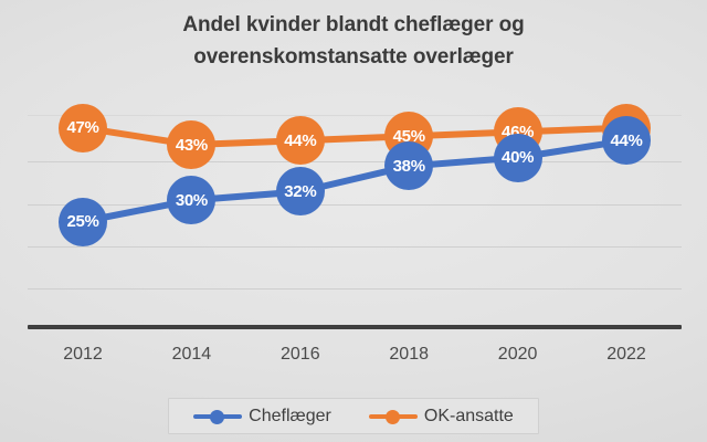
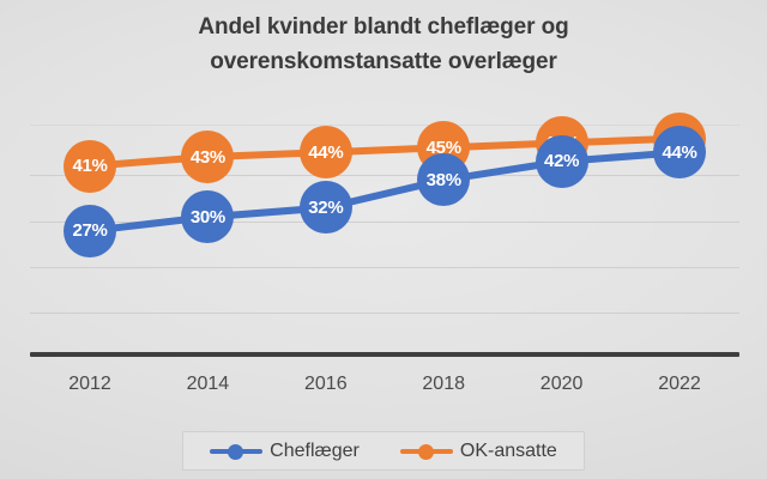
Cheflæger/2012: 25% -> 27%
OK-ansatte/2012: 47% -> 41%
Cheflæger/2020: 40% -> 42%
